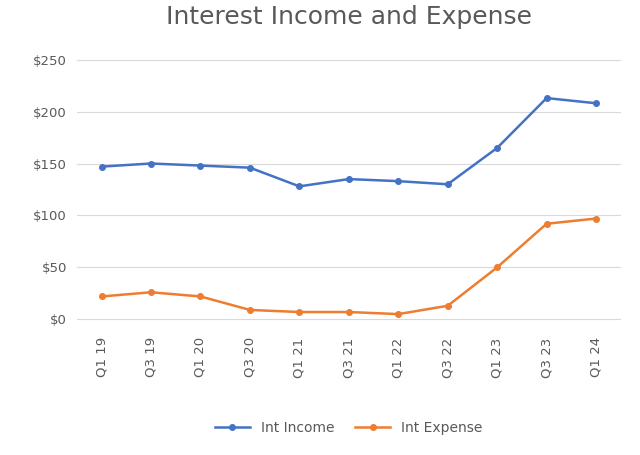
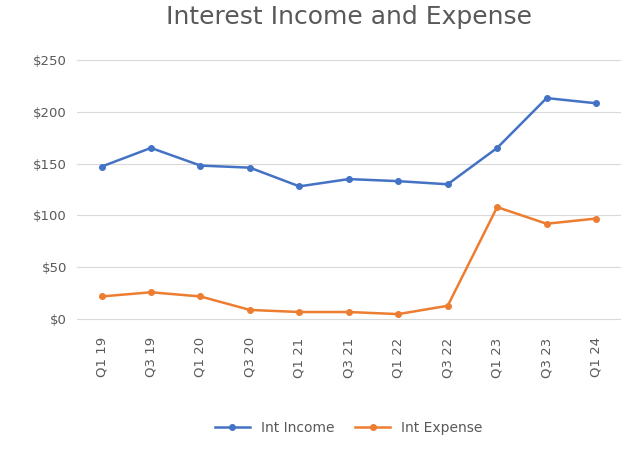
Int Income/Q3 19: $150 -> $165
Int Expense/Q1 23: $50 -> $108
